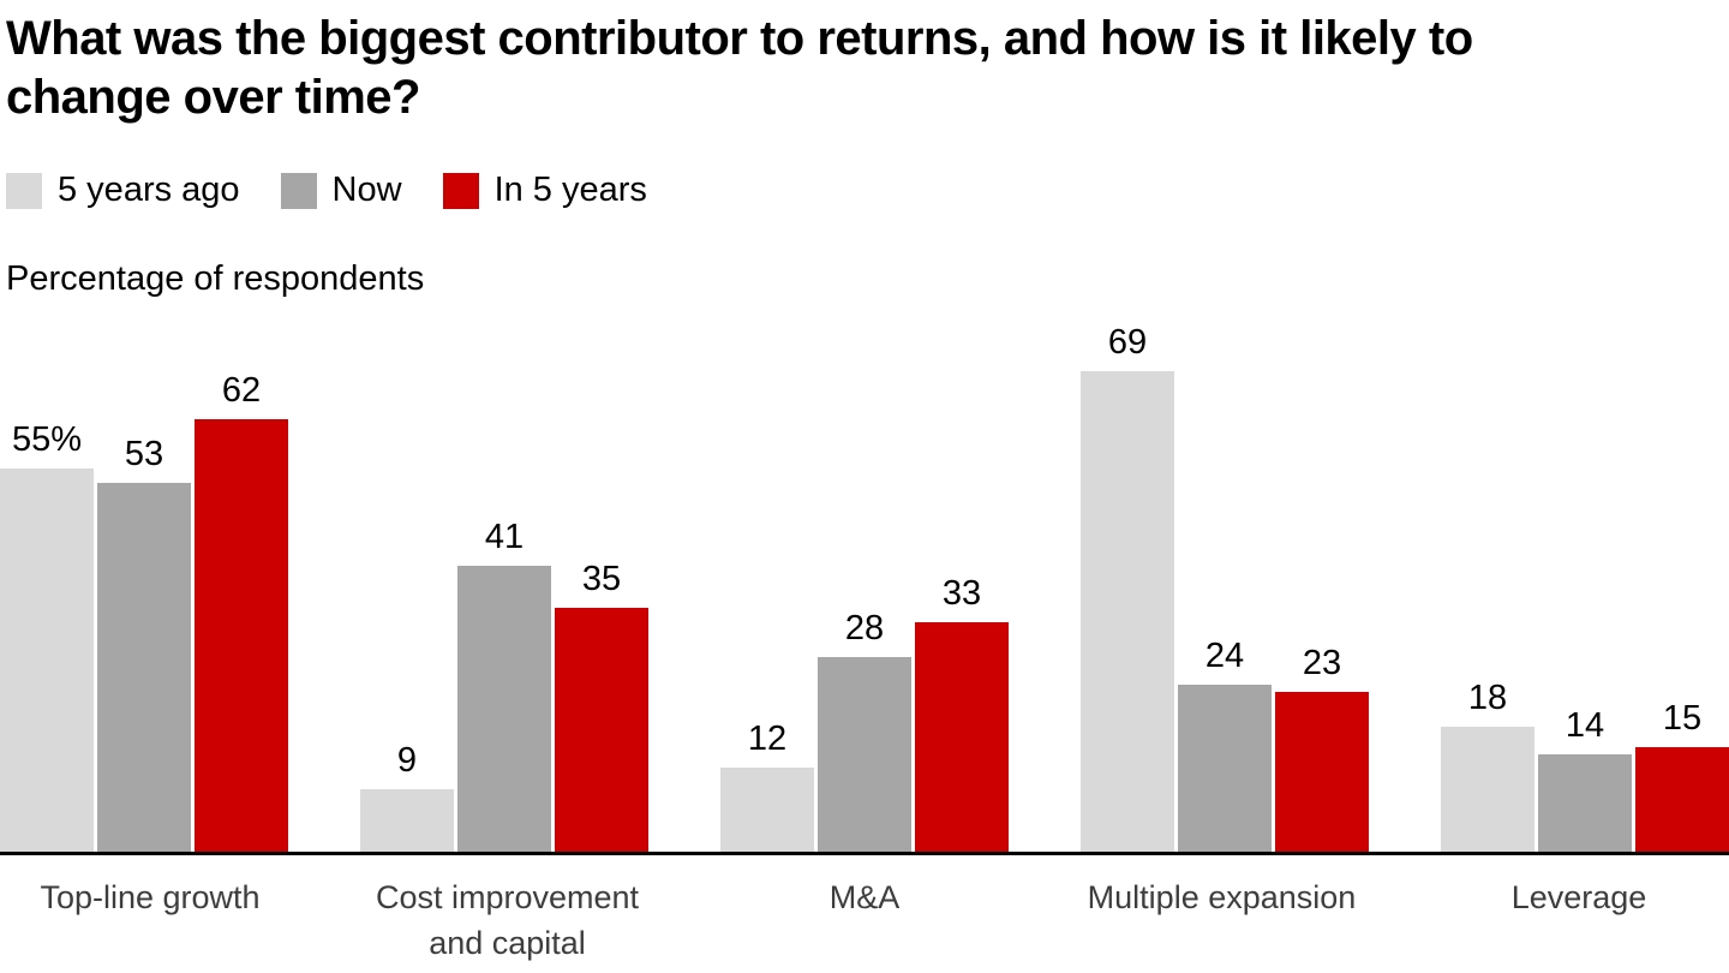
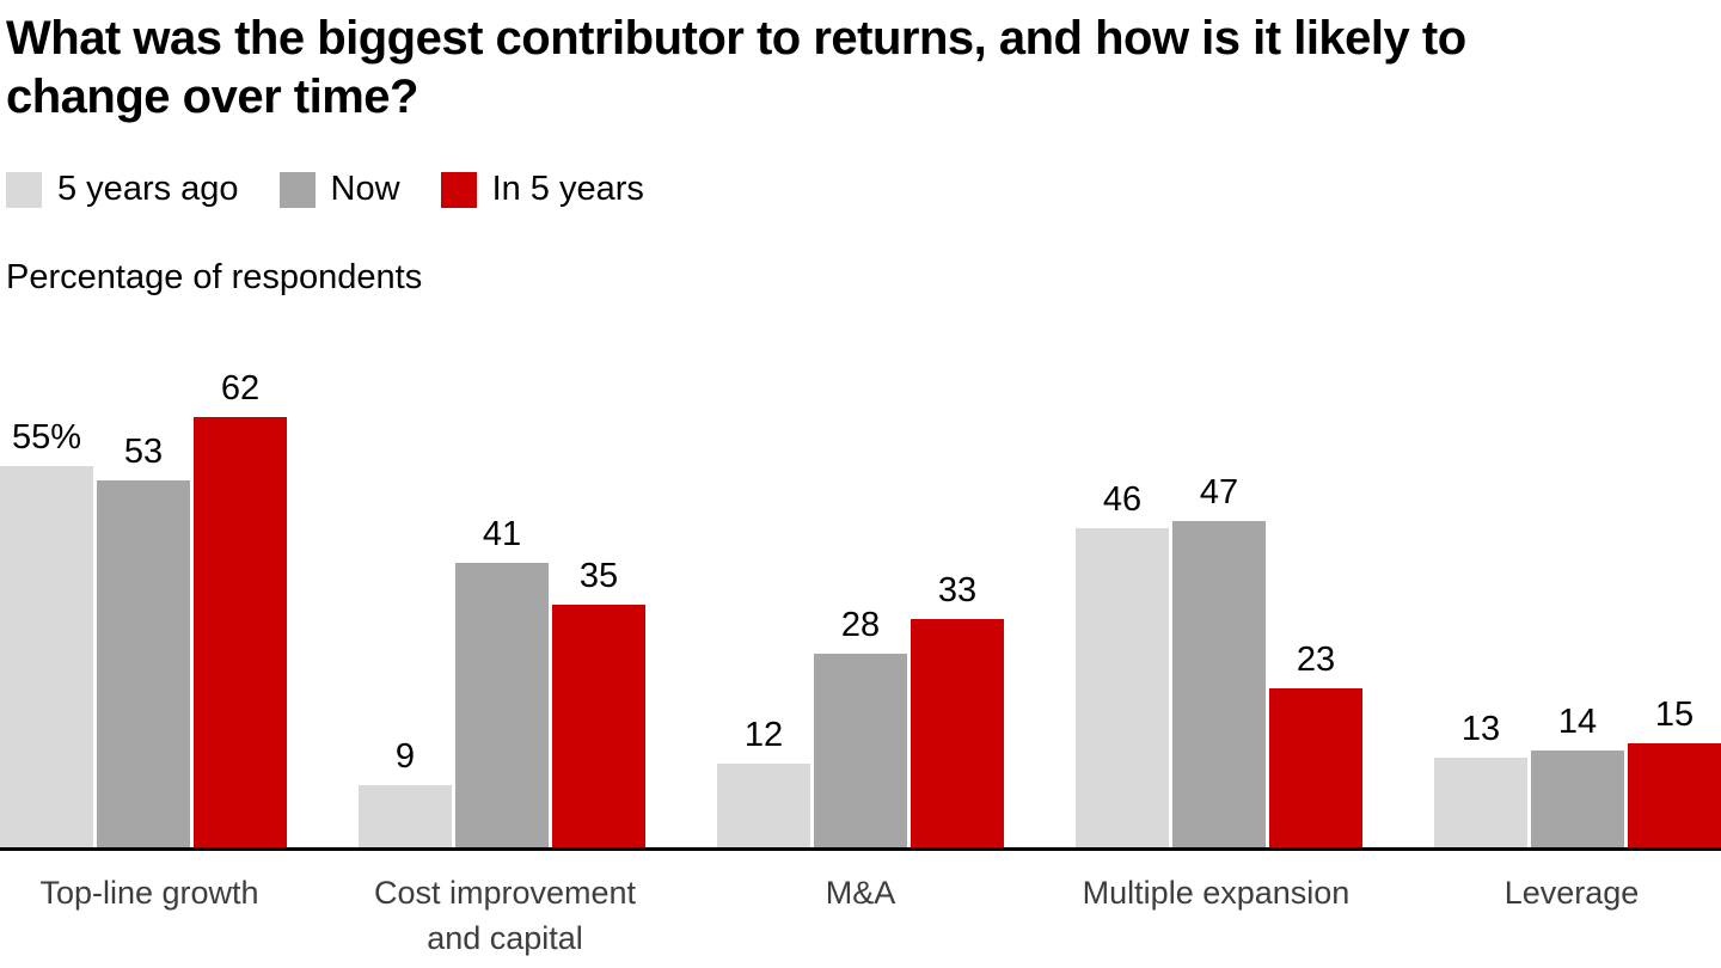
5 years ago/Multiple expansion: 69 -> 46
Now/Multiple expansion: 24 -> 47
5 years ago/Leverage: 18 -> 13
